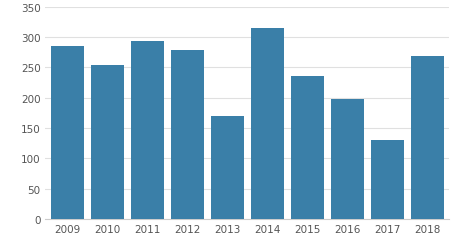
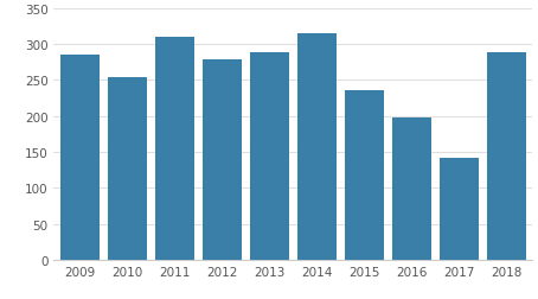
2011: 294 -> 310
2013: 170 -> 288
2017: 130 -> 141
2018: 268 -> 288
